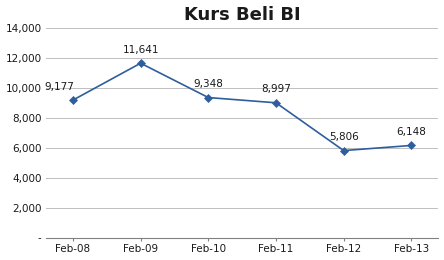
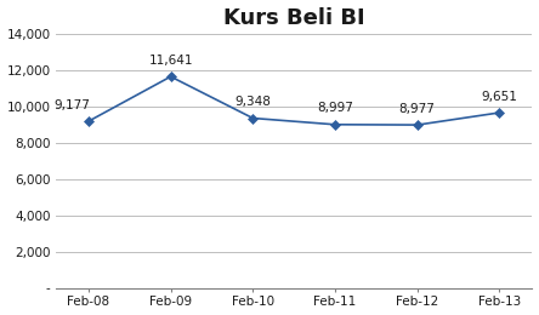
Feb-12: 5,806 -> 8,977
Feb-13: 6,148 -> 9,651
